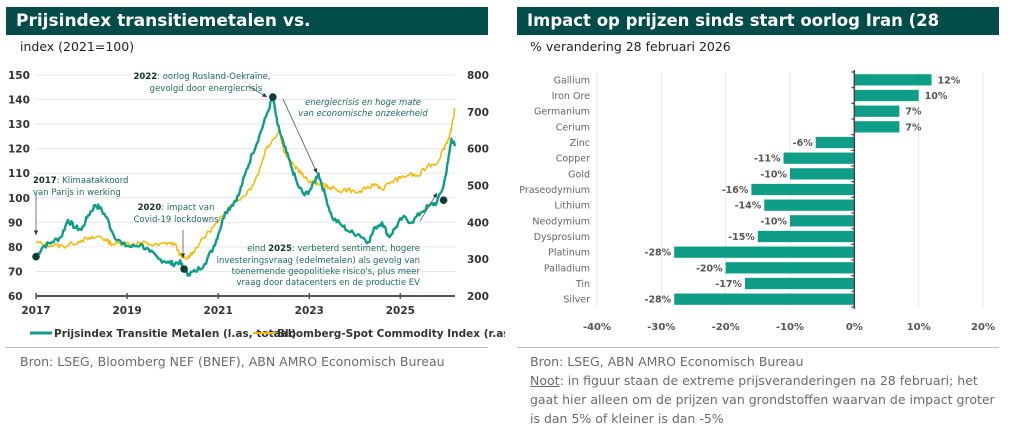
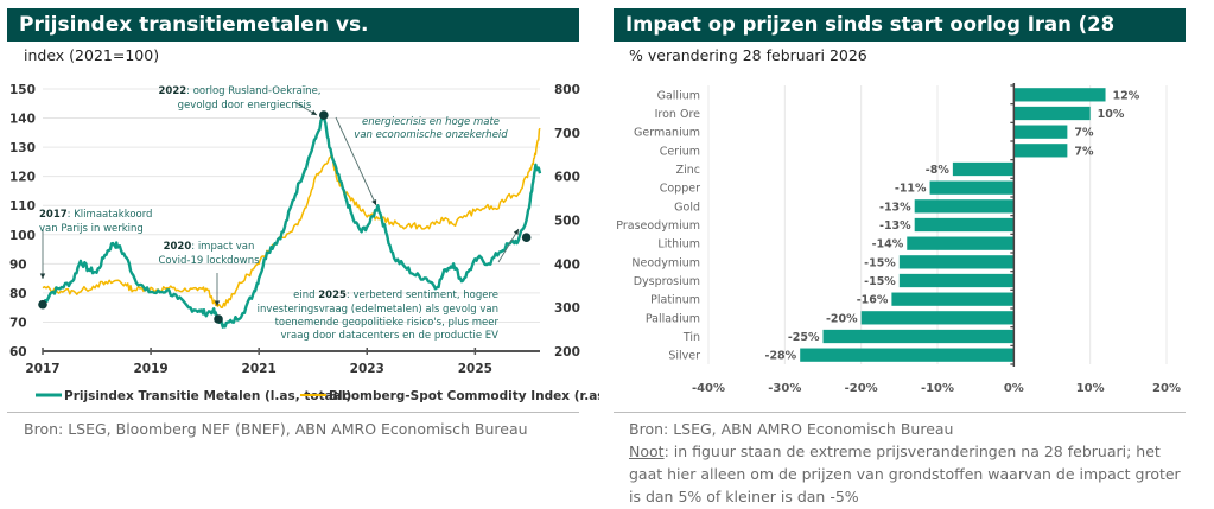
Impact op prijzen sinds start oorlog Iran (28 februari)/Zinc: -6% -> -8%
Impact op prijzen sinds start oorlog Iran (28 februari)/Gold: -10% -> -13%
Impact op prijzen sinds start oorlog Iran (28 februari)/Praseodymium: -16% -> -13%
Impact op prijzen sinds start oorlog Iran (28 februari)/Neodymium: -10% -> -15%
Impact op prijzen sinds start oorlog Iran (28 februari)/Platinum: -28% -> -16%
Impact op prijzen sinds start oorlog Iran (28 februari)/Tin: -17% -> -25%
